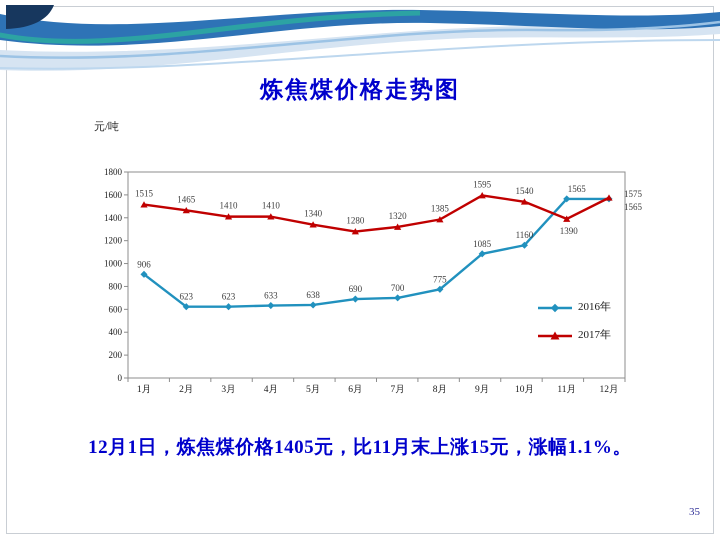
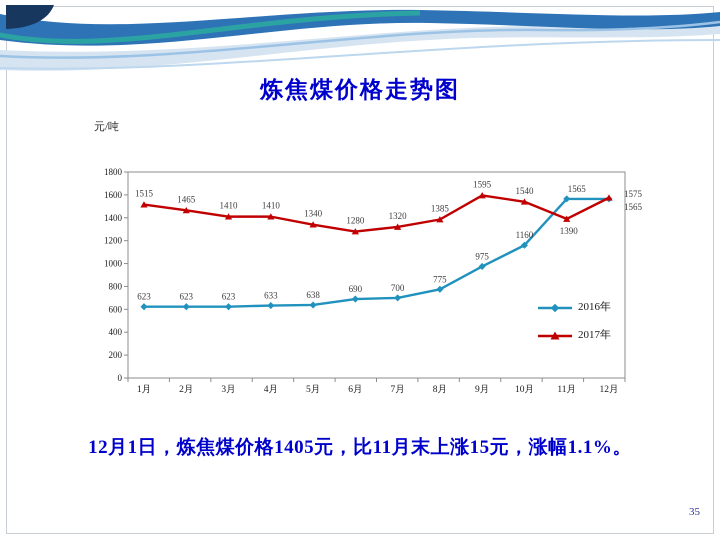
2016年/1月: 906 -> 623
2016年/9月: 1085 -> 975
